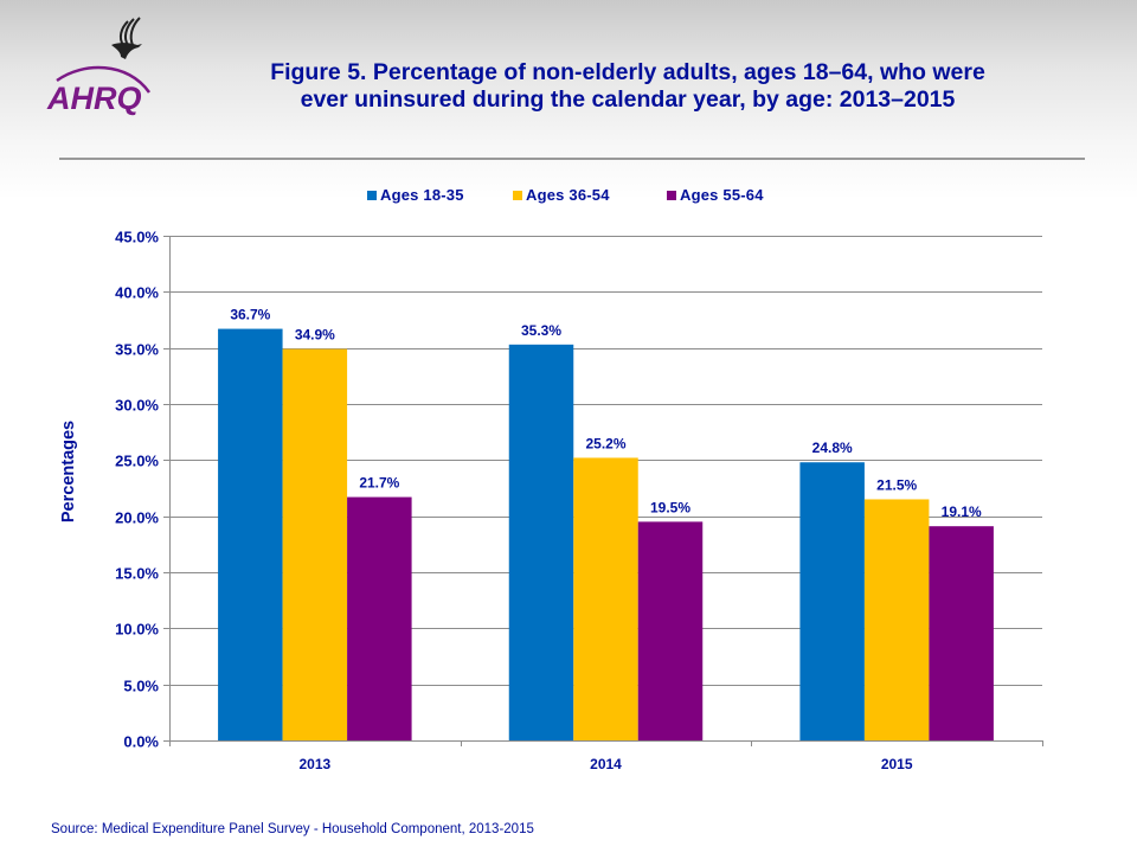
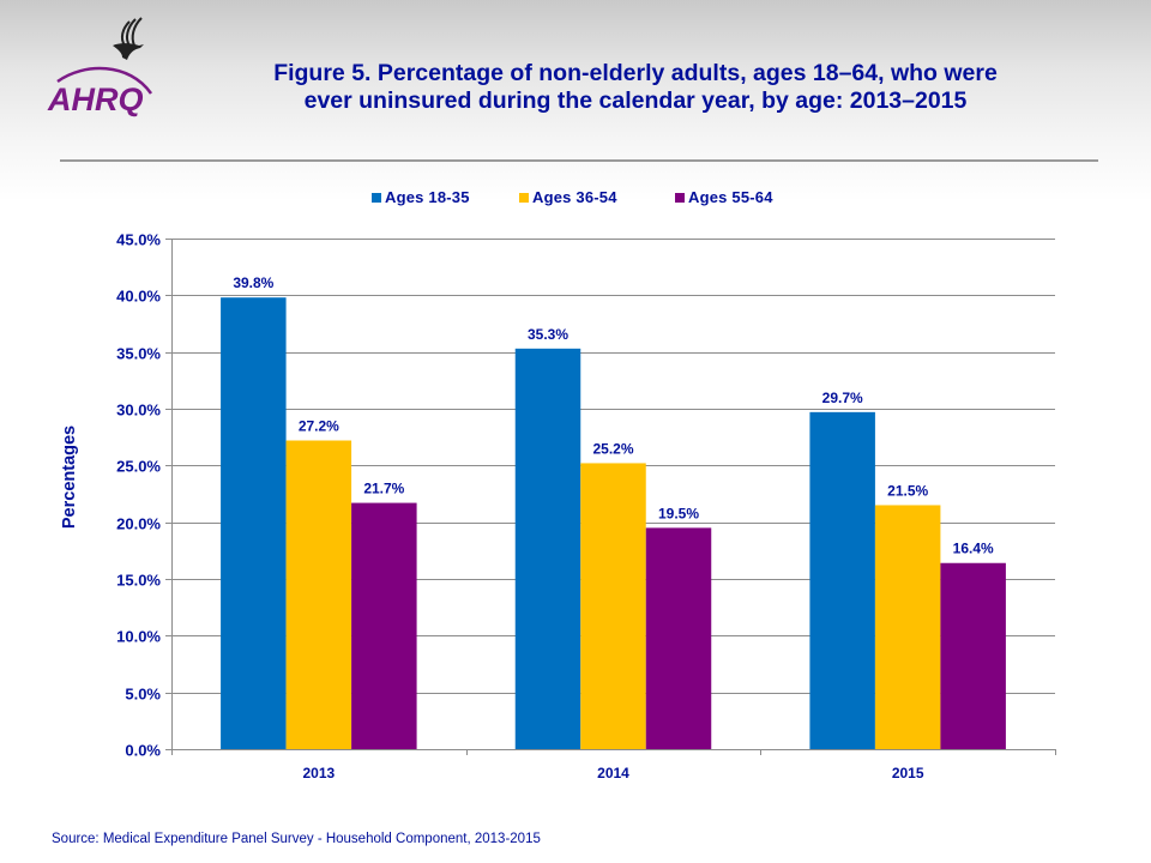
Ages 18-35/2013: 36.7% -> 39.8%
Ages 36-54/2013: 34.9% -> 27.2%
Ages 18-35/2015: 24.8% -> 29.7%
Ages 55-64/2015: 19.1% -> 16.4%
